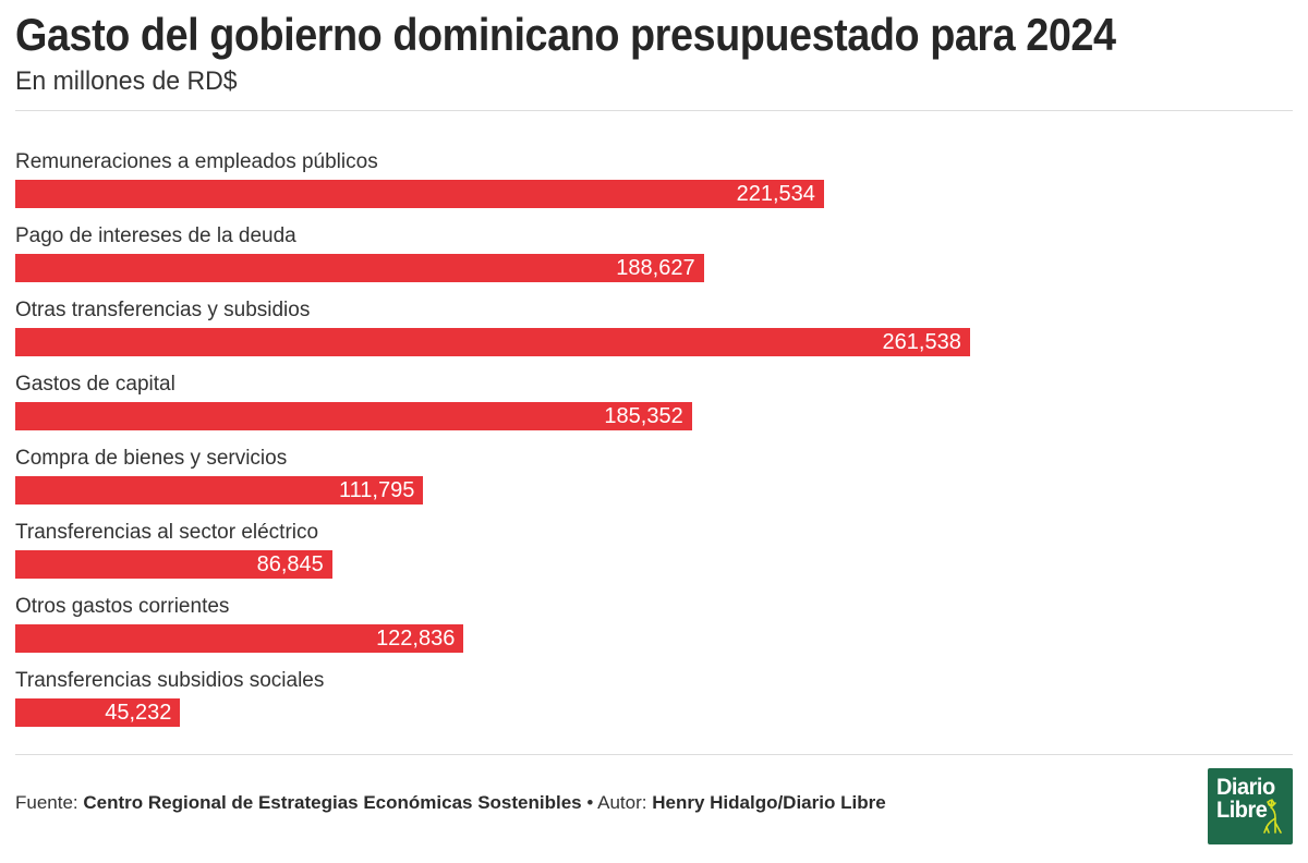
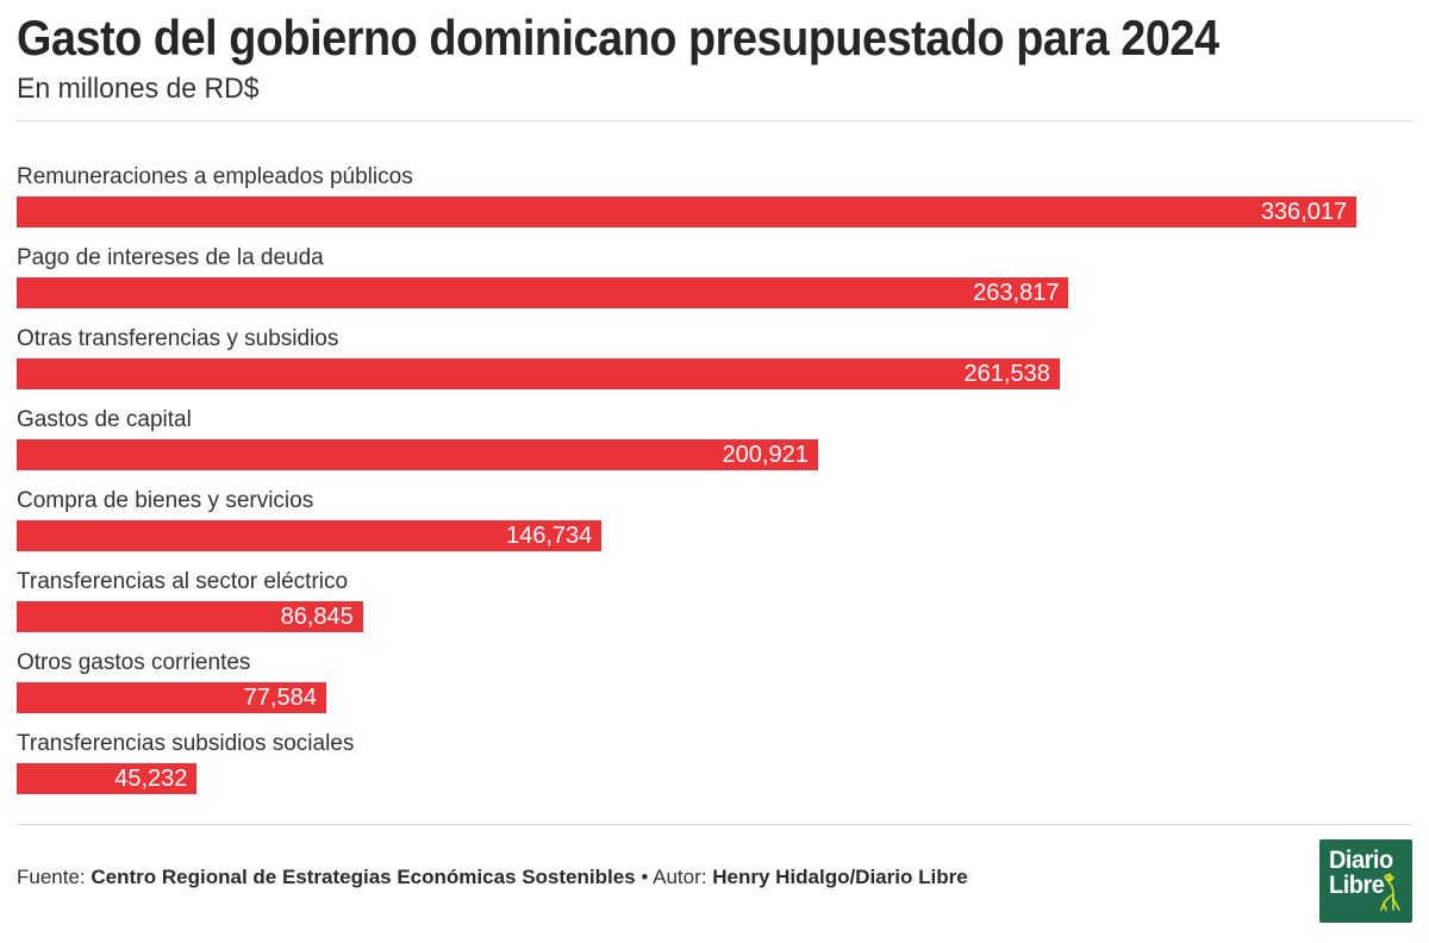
Remuneraciones a empleados públicos: 221,534 -> 336,017
Pago de intereses de la deuda: 188,627 -> 263,817
Gastos de capital: 185,352 -> 200,921
Compra de bienes y servicios: 111,795 -> 146,734
Otros gastos corrientes: 122,836 -> 77,584
